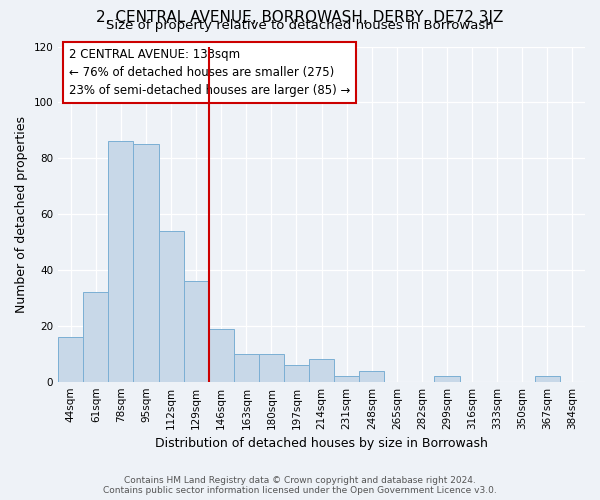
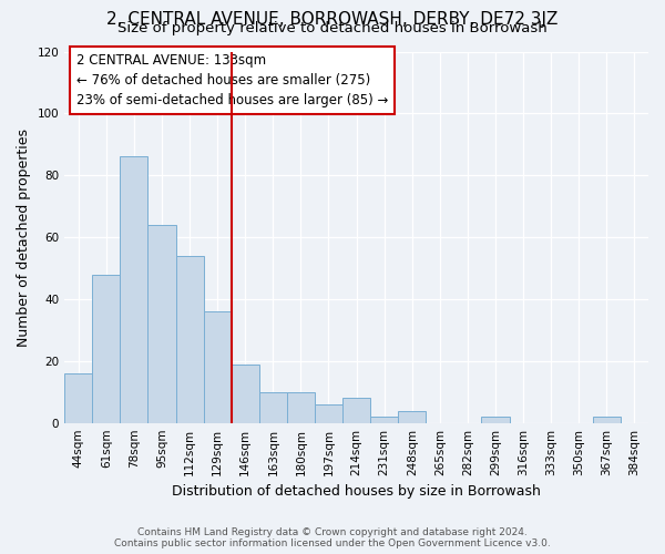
61sqm: 32 -> 48
95sqm: 85 -> 64
